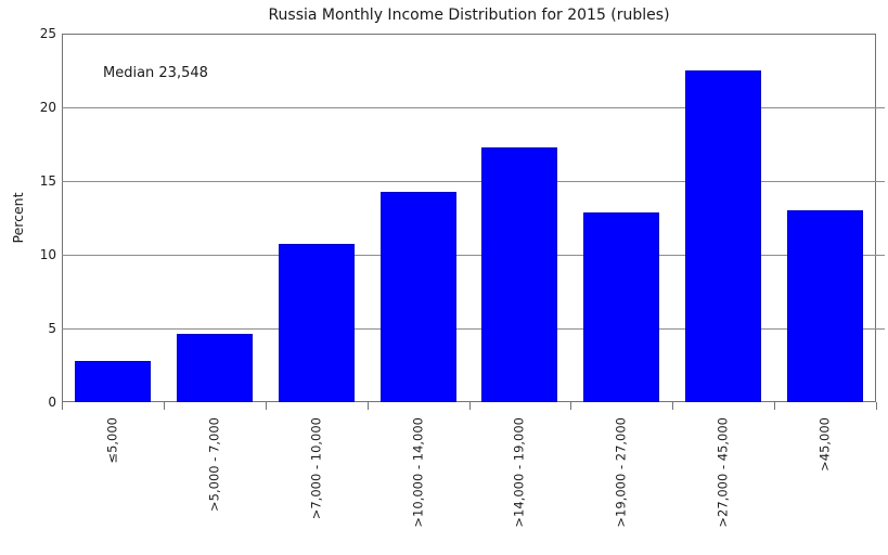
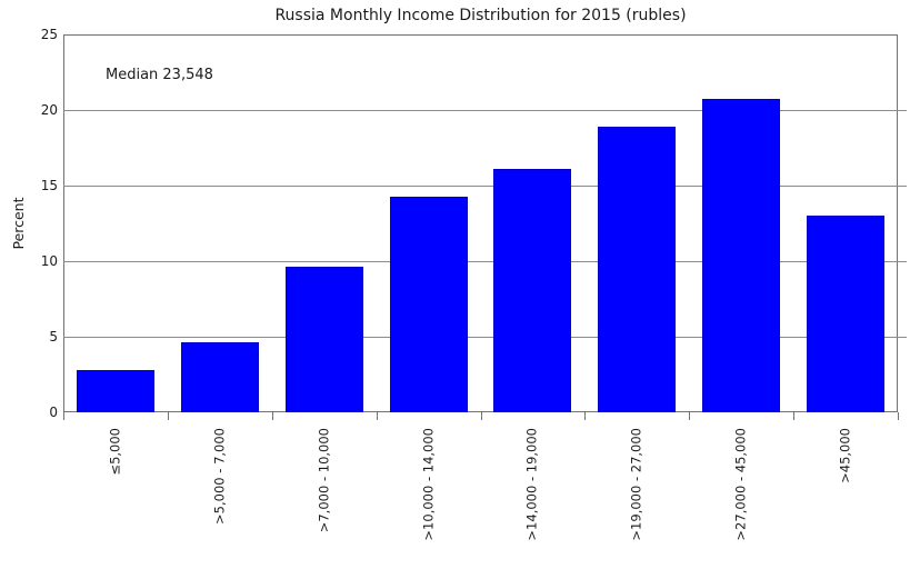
>7,000 - 10,000: 10.7 -> 9.6
>14,000 - 19,000: 17.3 -> 16.1
>19,000 - 27,000: 12.9 -> 18.9
>27,000 - 45,000: 22.5 -> 20.7
